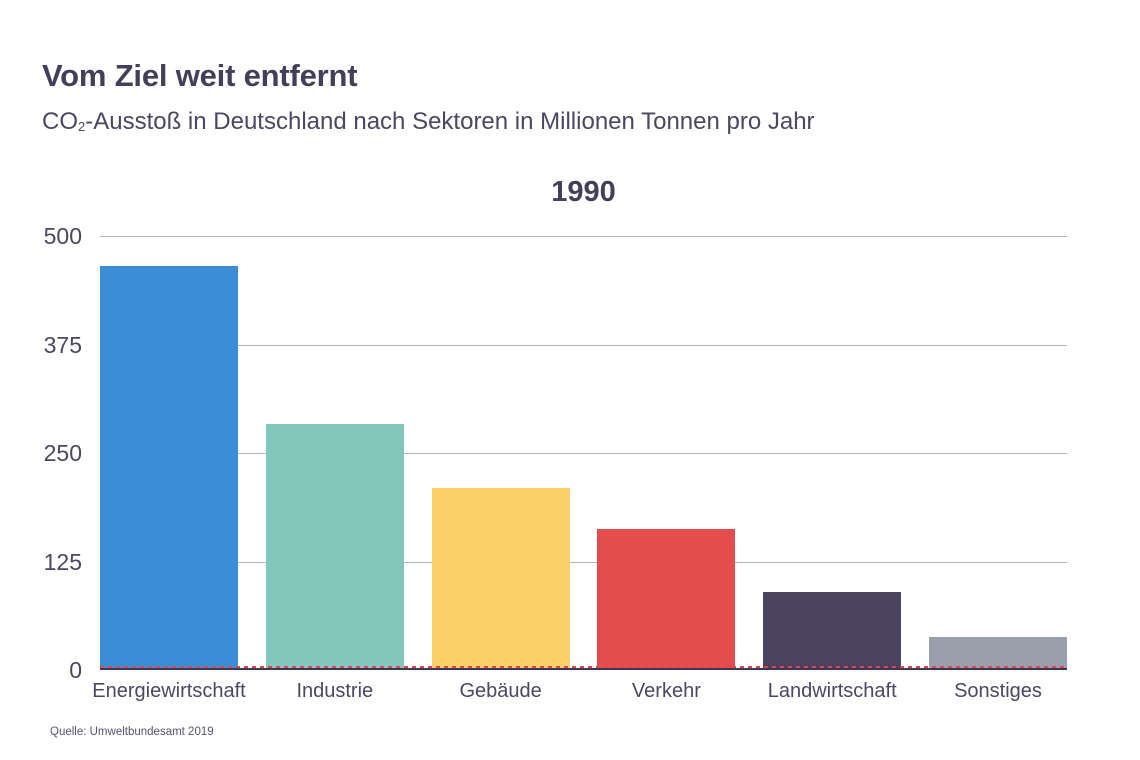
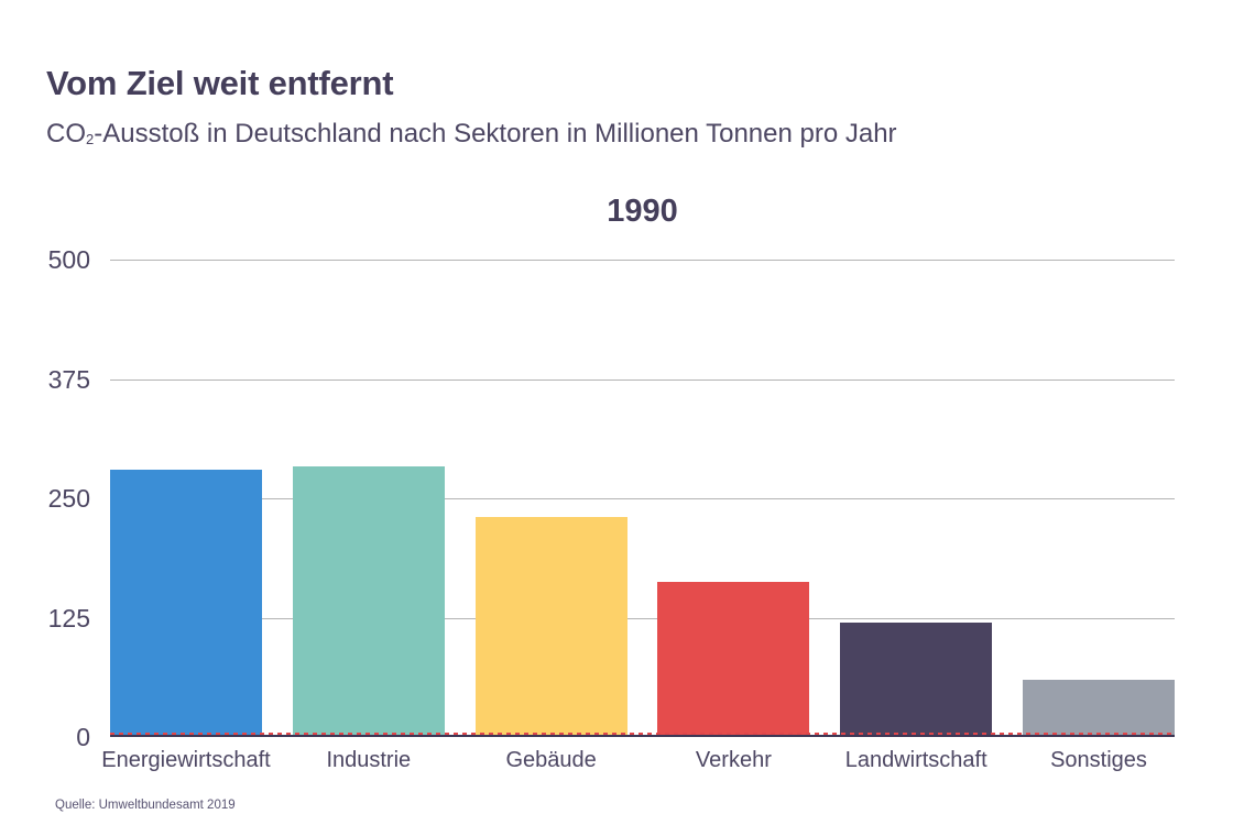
Energiewirtschaft: 470 -> 280
Gebäude: 210 -> 230
Landwirtschaft: 90 -> 120
Sonstiges: 40 -> 60
